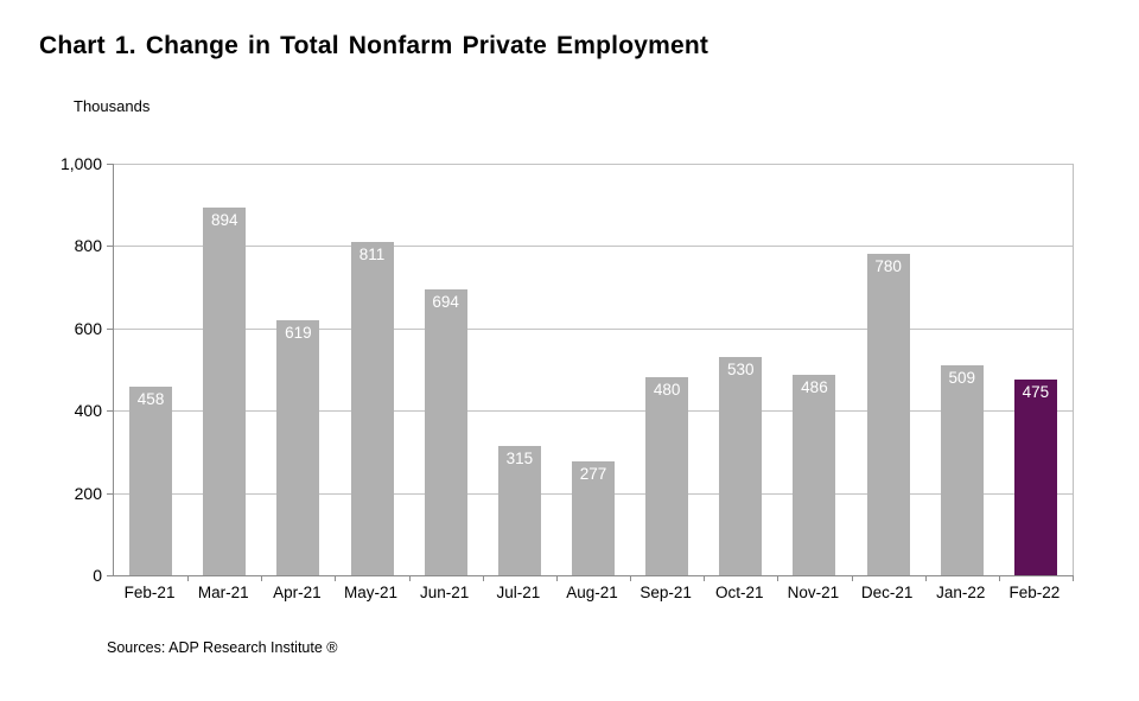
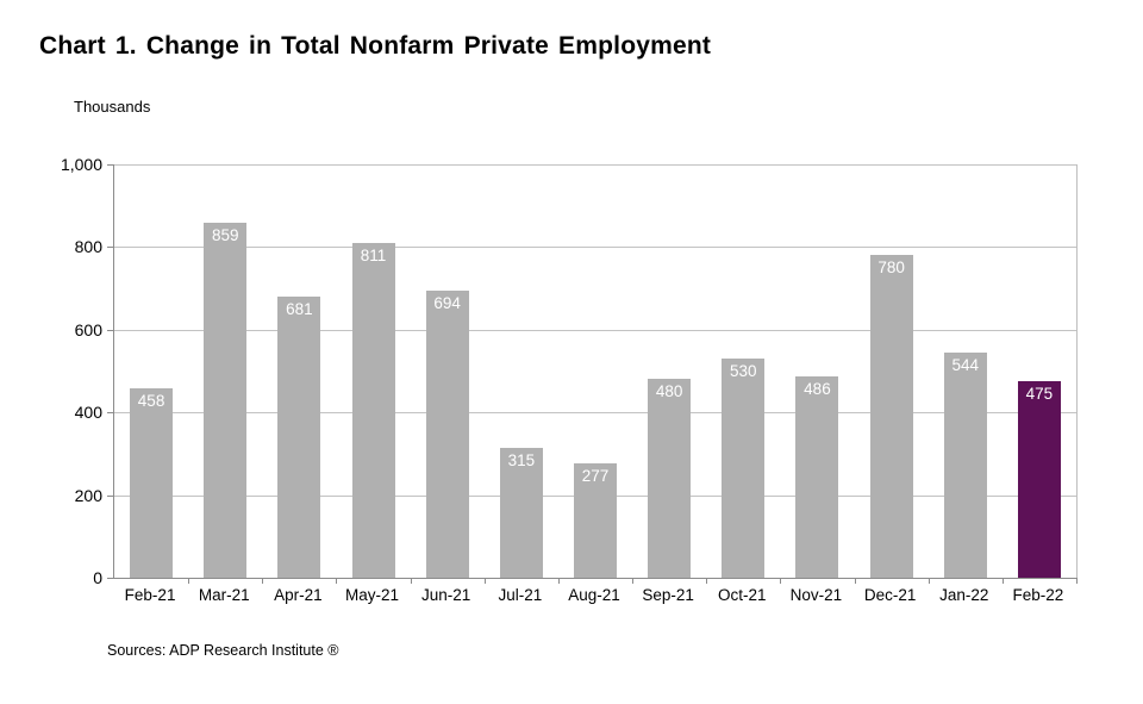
Mar-21: 894 -> 859
Apr-21: 619 -> 681
Jan-22: 509 -> 544
